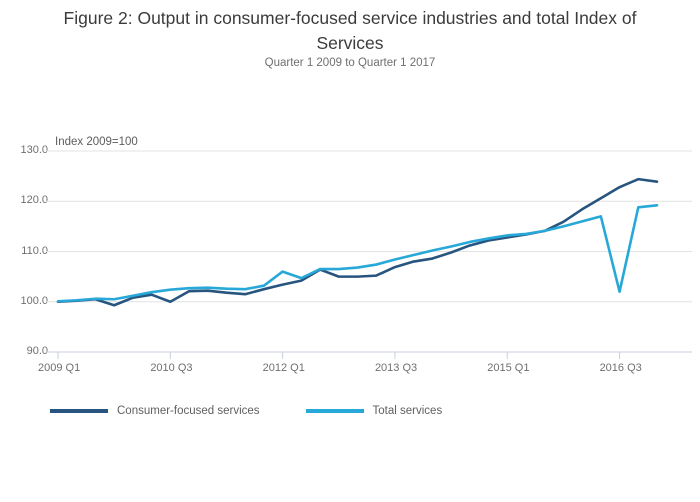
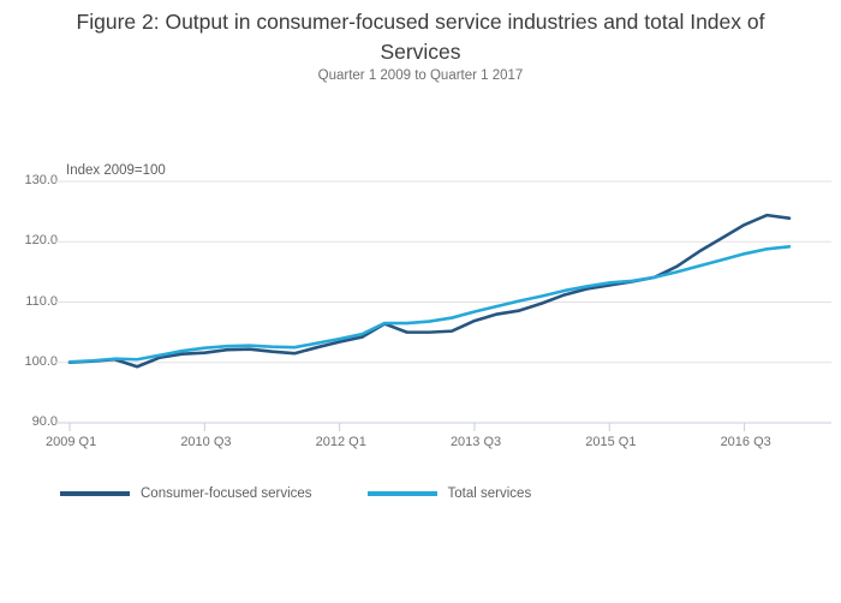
Consumer-focused services/2010 Q3: 100 -> 102
Total services/2012 Q1: 106 -> 104
Total services/2016 Q3: 102 -> 118
